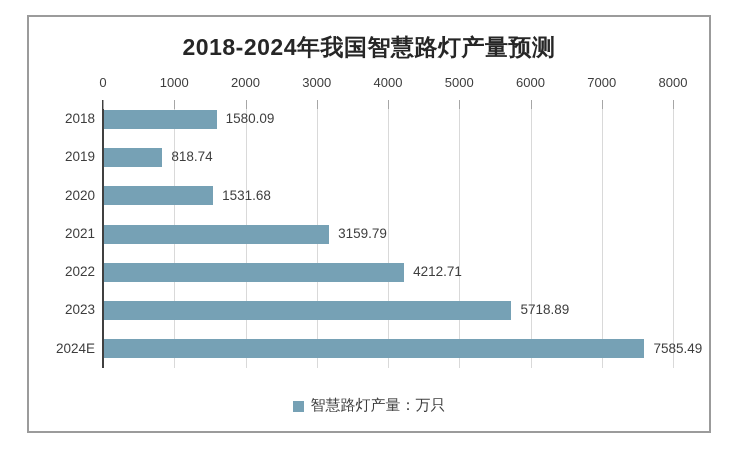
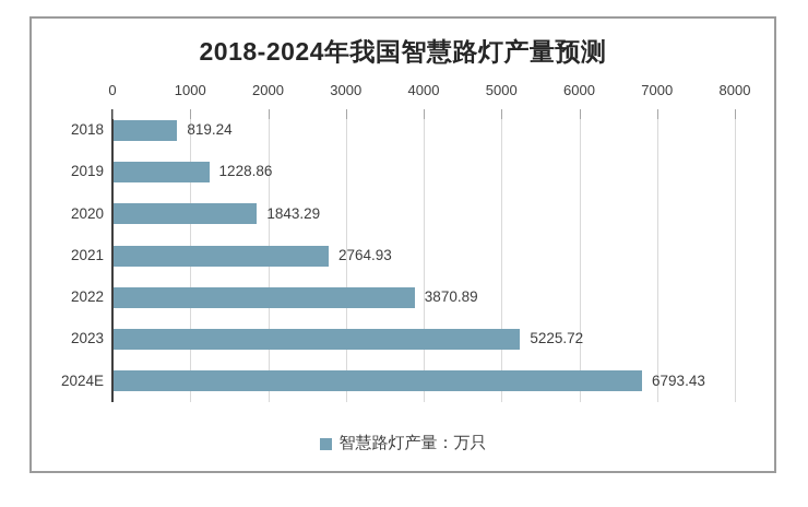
2018: 1580.09 -> 819.24
2019: 818.74 -> 1228.86
2020: 1531.68 -> 1843.29
2021: 3159.79 -> 2764.93
2022: 4212.71 -> 3870.89
2023: 5718.89 -> 5225.72
2024E: 7585.49 -> 6793.43
